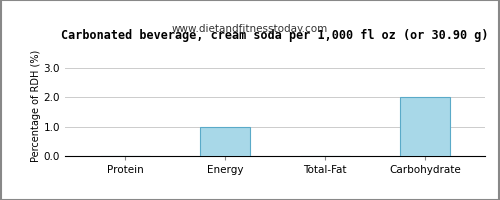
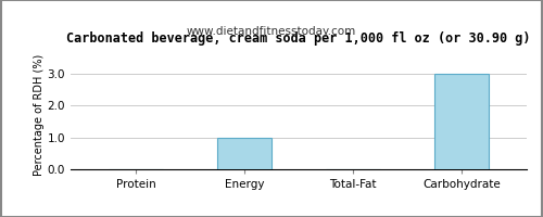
Carbohydrate: 2 -> 3
